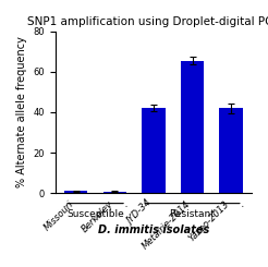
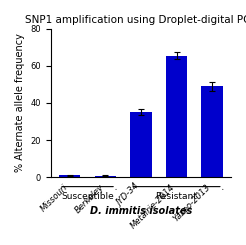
JYD-34: 42 -> 35
Yazoo-2013: 42 -> 49
